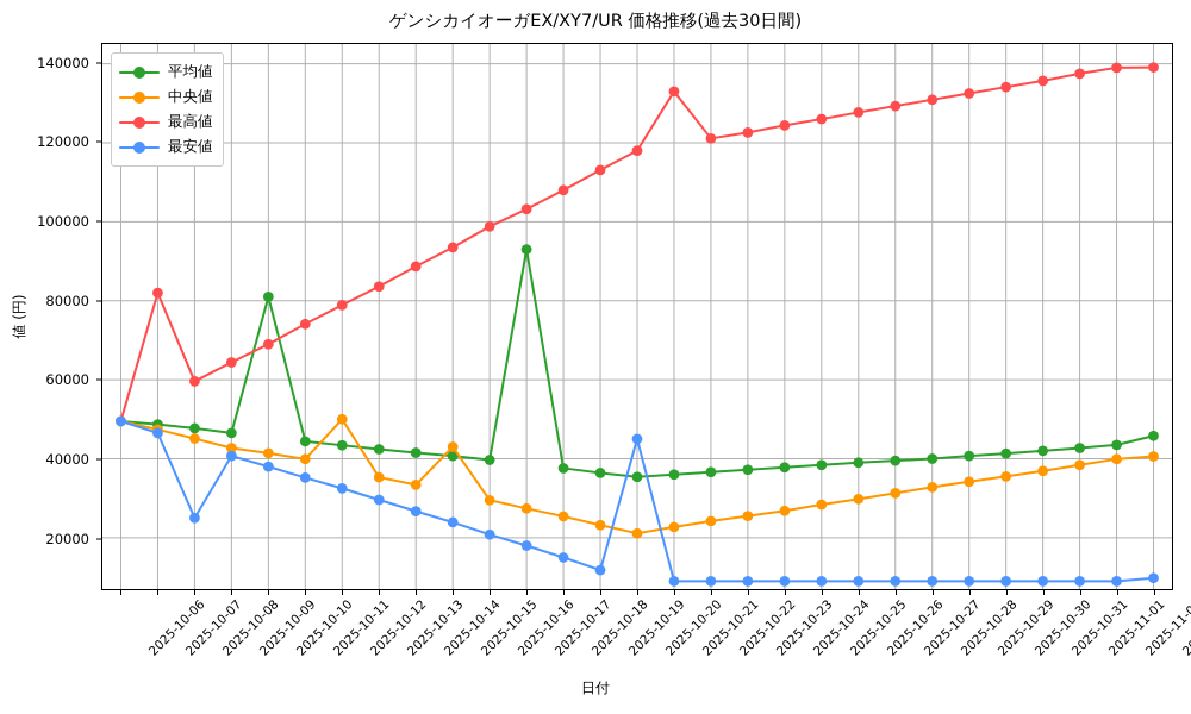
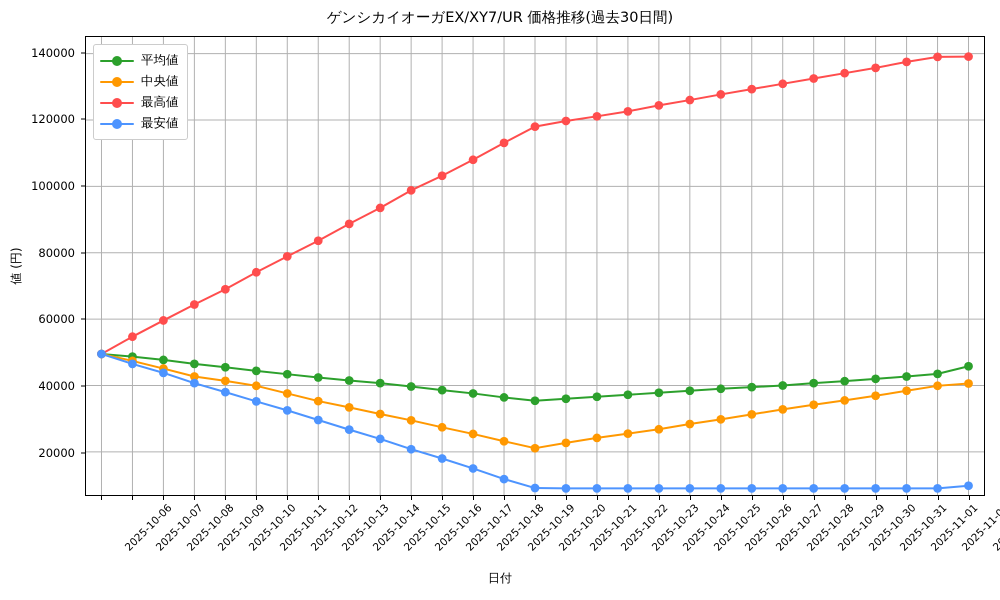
最高値/2025-10-07: 82000 -> 55000
最安値/2025-10-08: 25000 -> 44000
平均値/2025-10-10: 81000 -> 46000
中央値/2025-10-12: 50000 -> 38000
中央値/2025-10-15: 43000 -> 31000
平均値/2025-10-17: 93000 -> 39000
最安値/2025-10-20: 45000 -> 9000
最高値/2025-10-21: 133000 -> 120000
